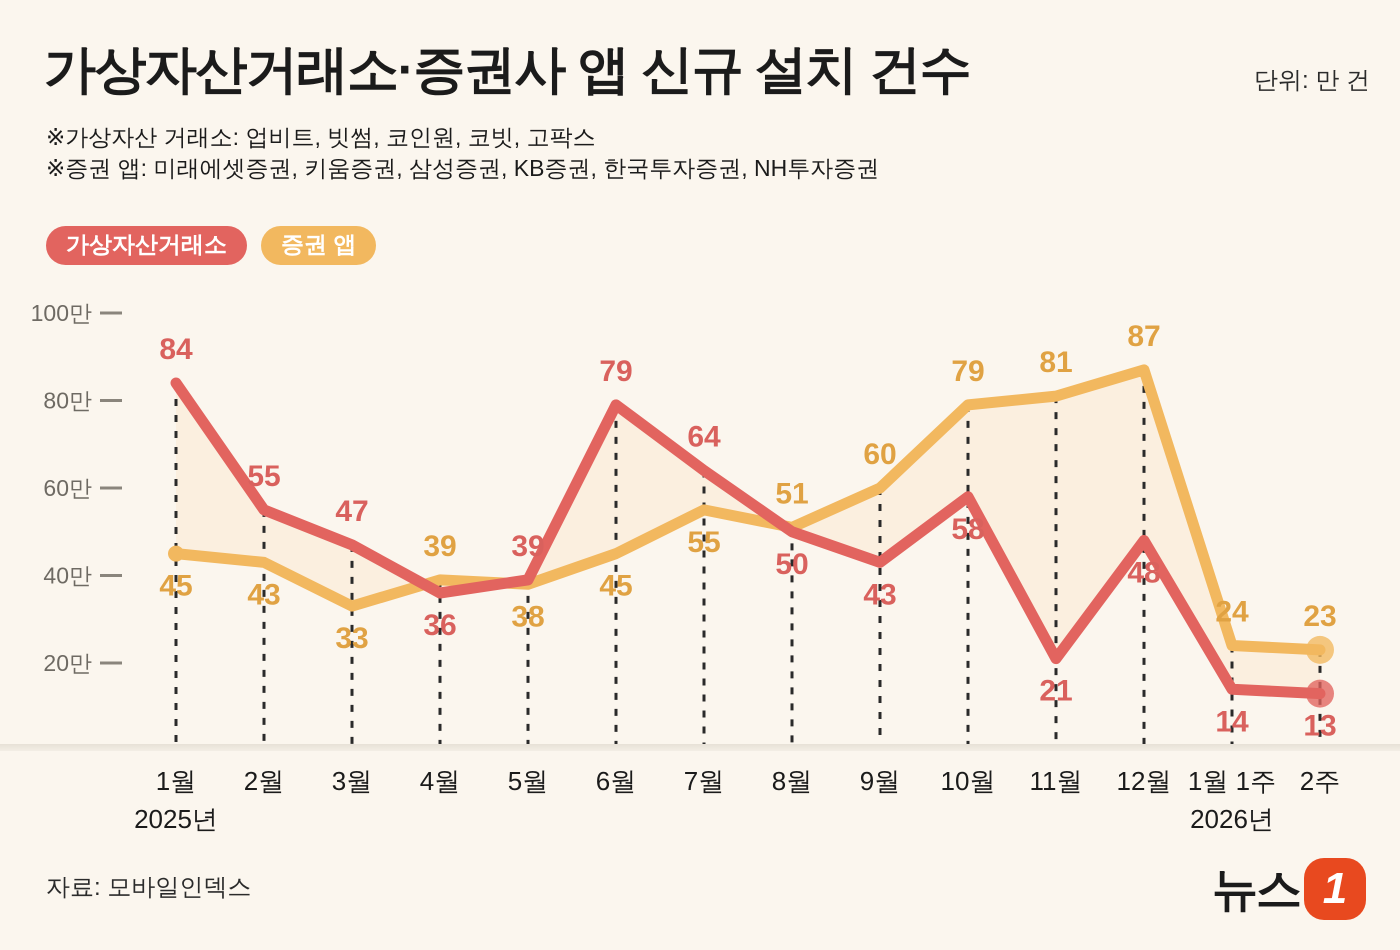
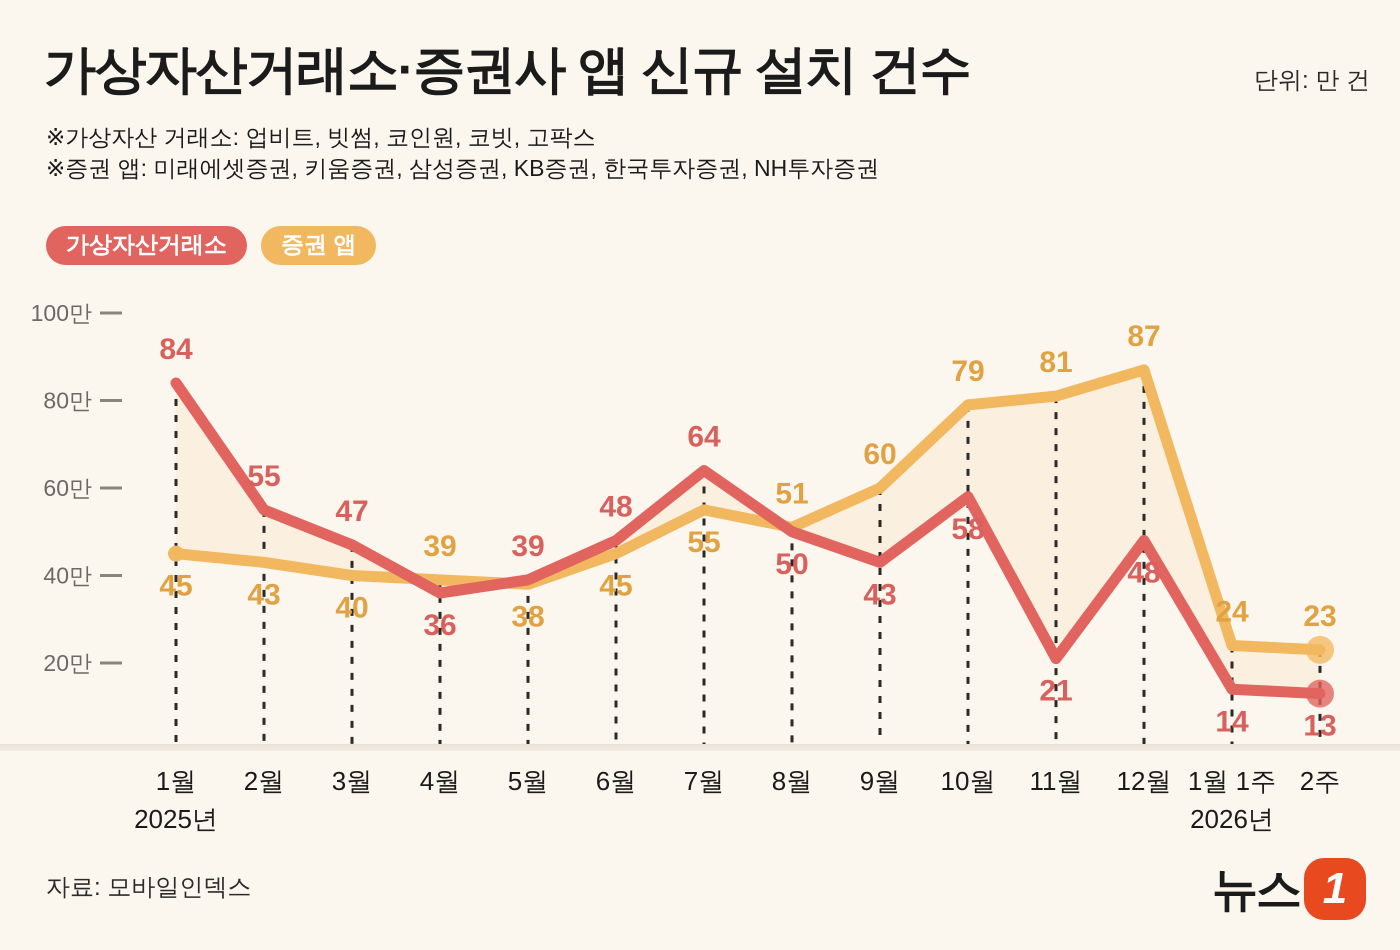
증권 앱/3월: 33 -> 40
가상자산거래소/6월: 79 -> 48
